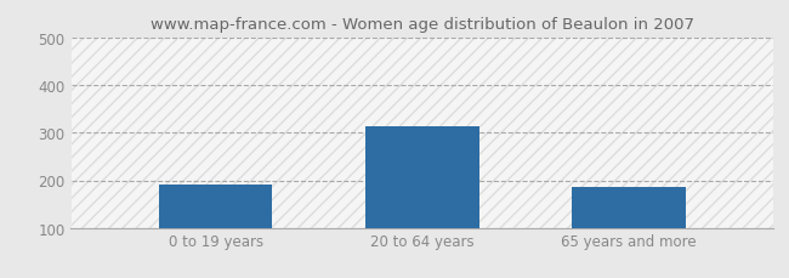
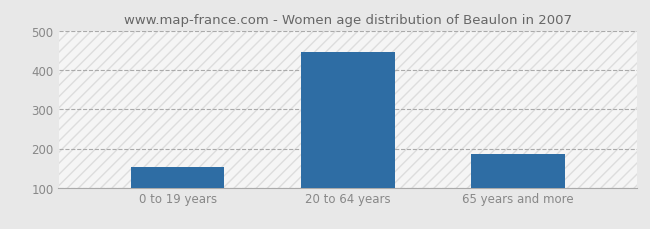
0 to 19 years: 190 -> 152
20 to 64 years: 315 -> 447
